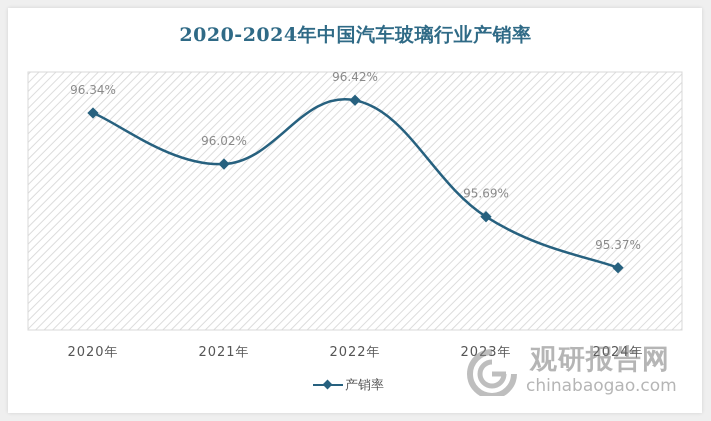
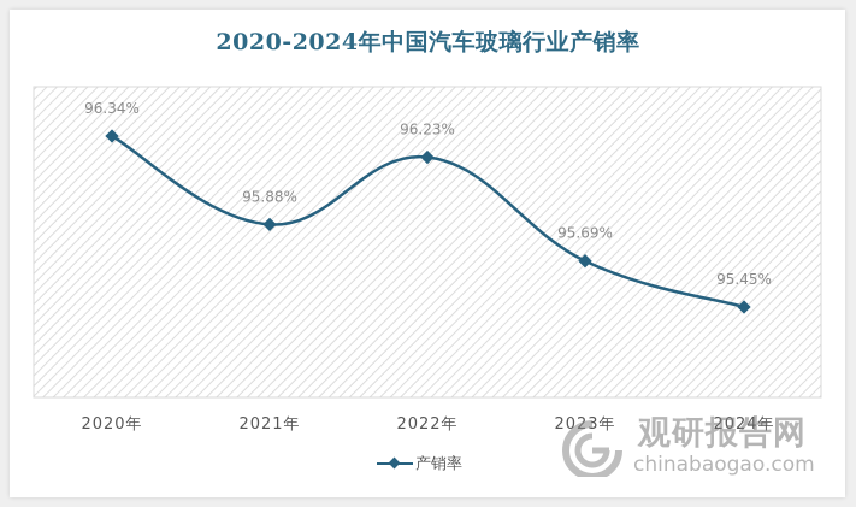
2021年: 96.02% -> 95.88%
2022年: 96.42% -> 96.23%
2024年: 95.37% -> 95.45%
